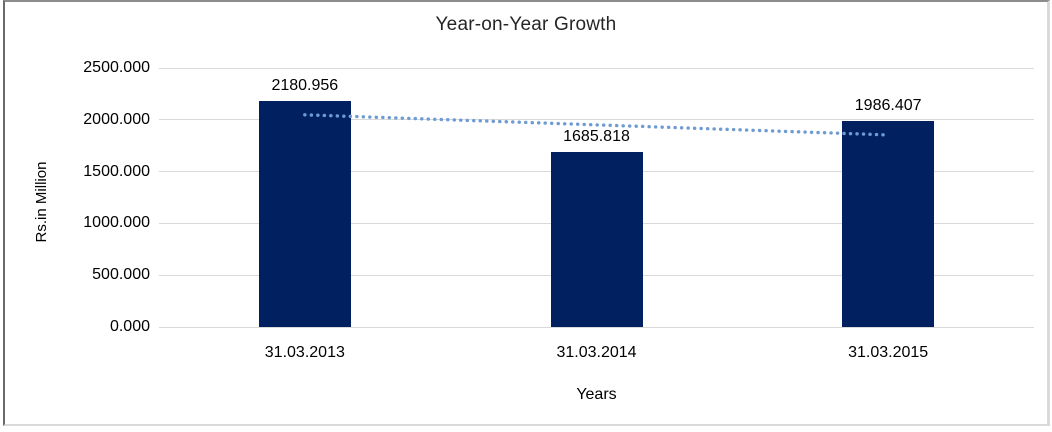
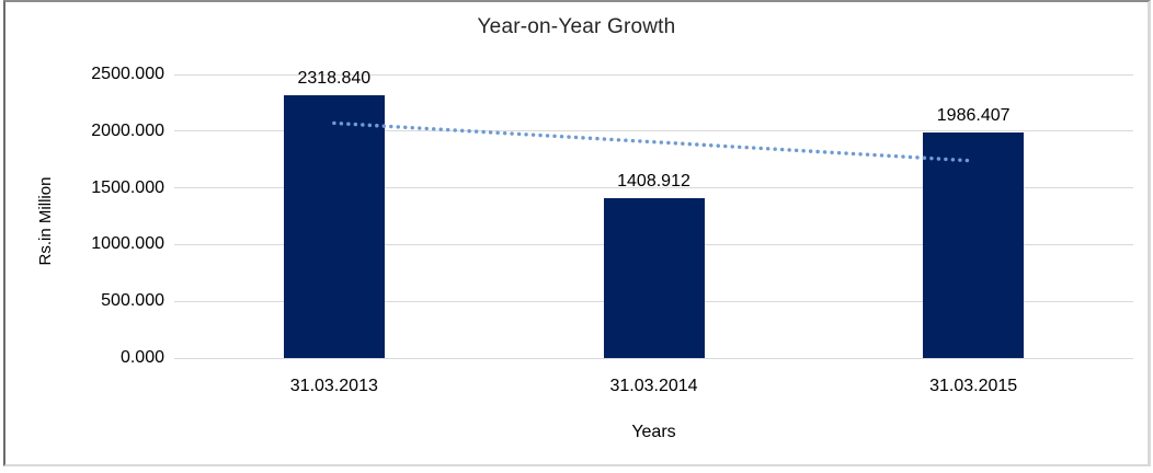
31.03.2013: 2180.956 -> 2318.840
31.03.2014: 1685.818 -> 1408.912
